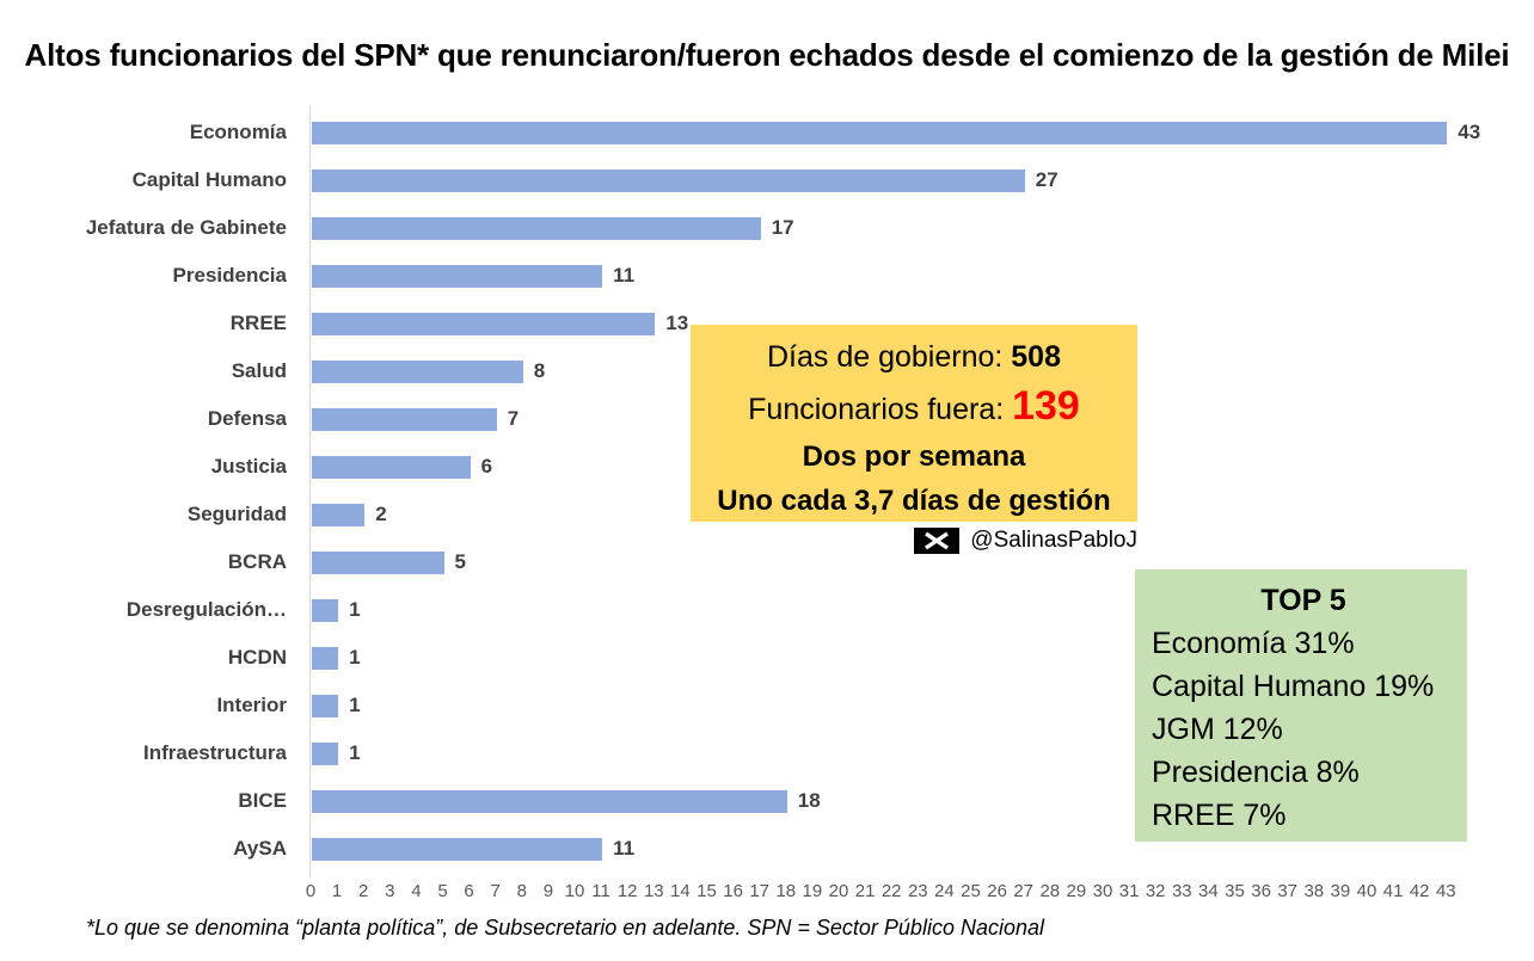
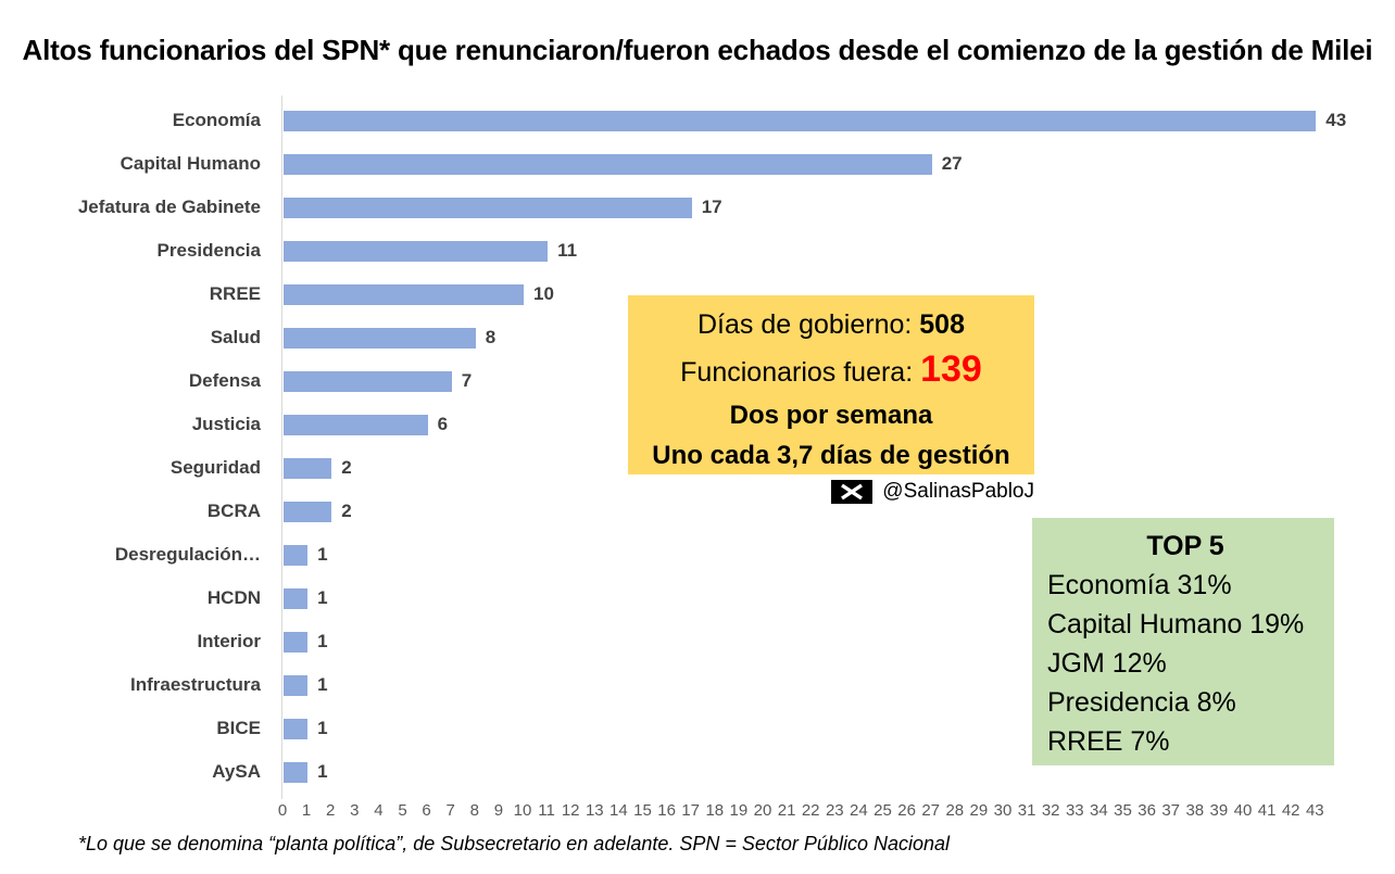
RREE: 13 -> 10
BCRA: 5 -> 2
BICE: 18 -> 1
AySA: 11 -> 1
